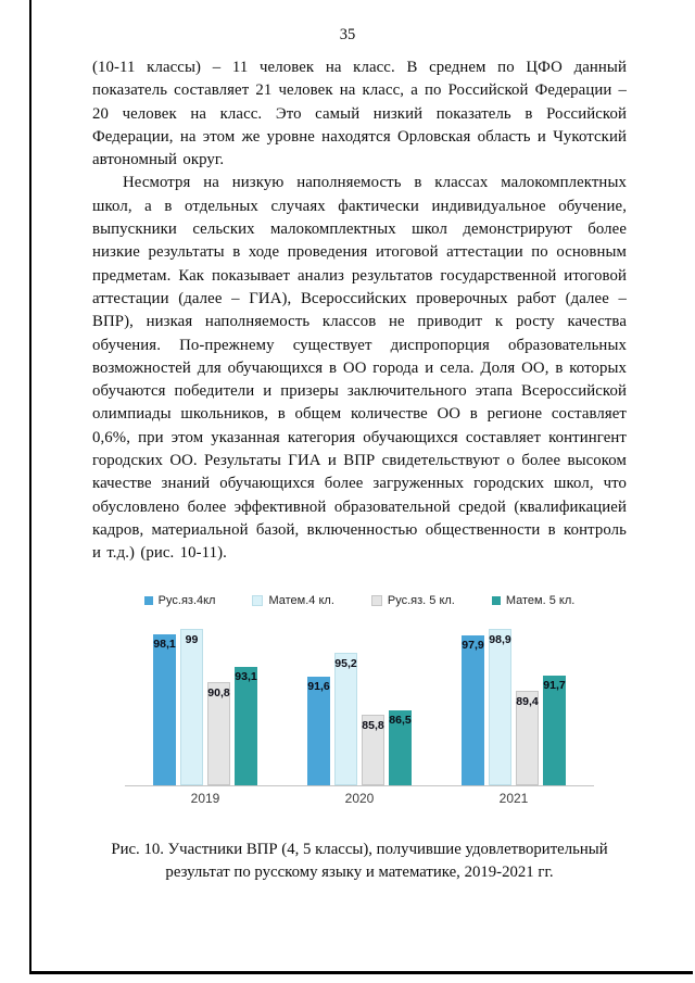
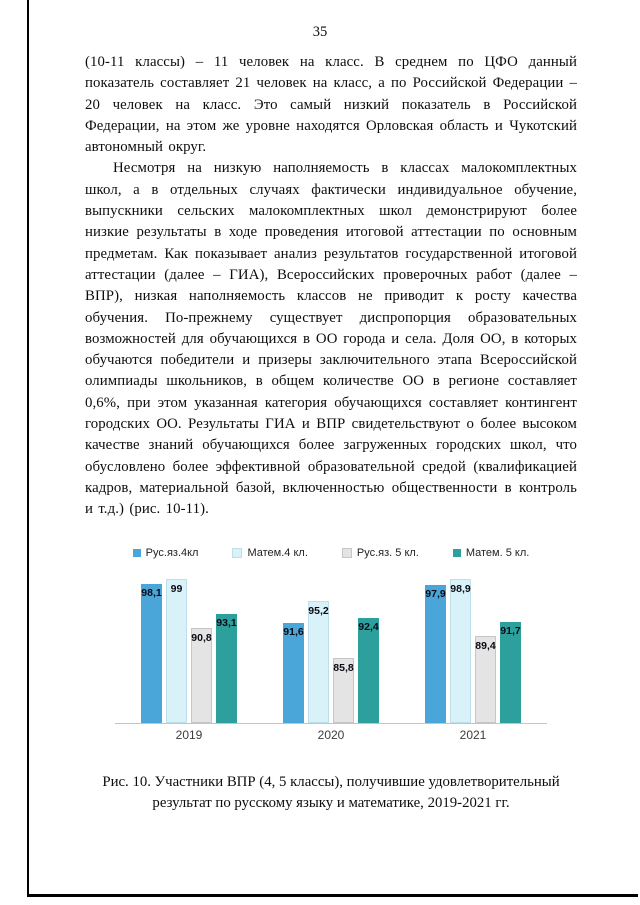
Матем. 5 кл./2020: 86,5 -> 92,4
